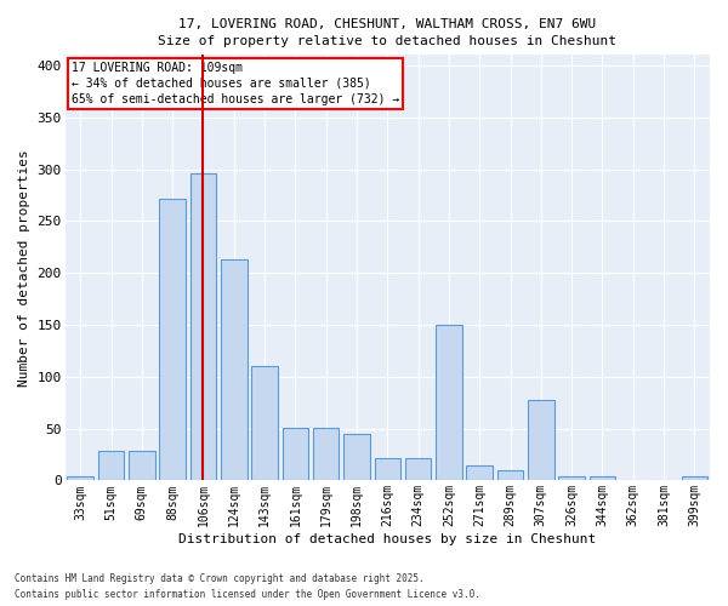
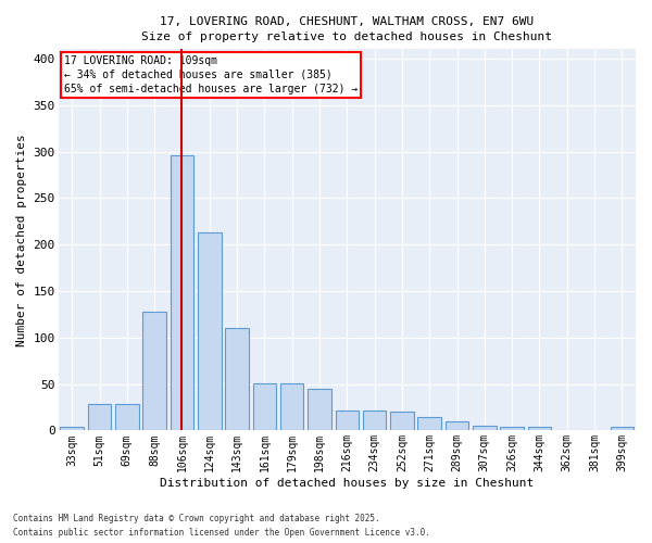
88sqm: 272 -> 128
252sqm: 150 -> 20
307sqm: 78 -> 5
